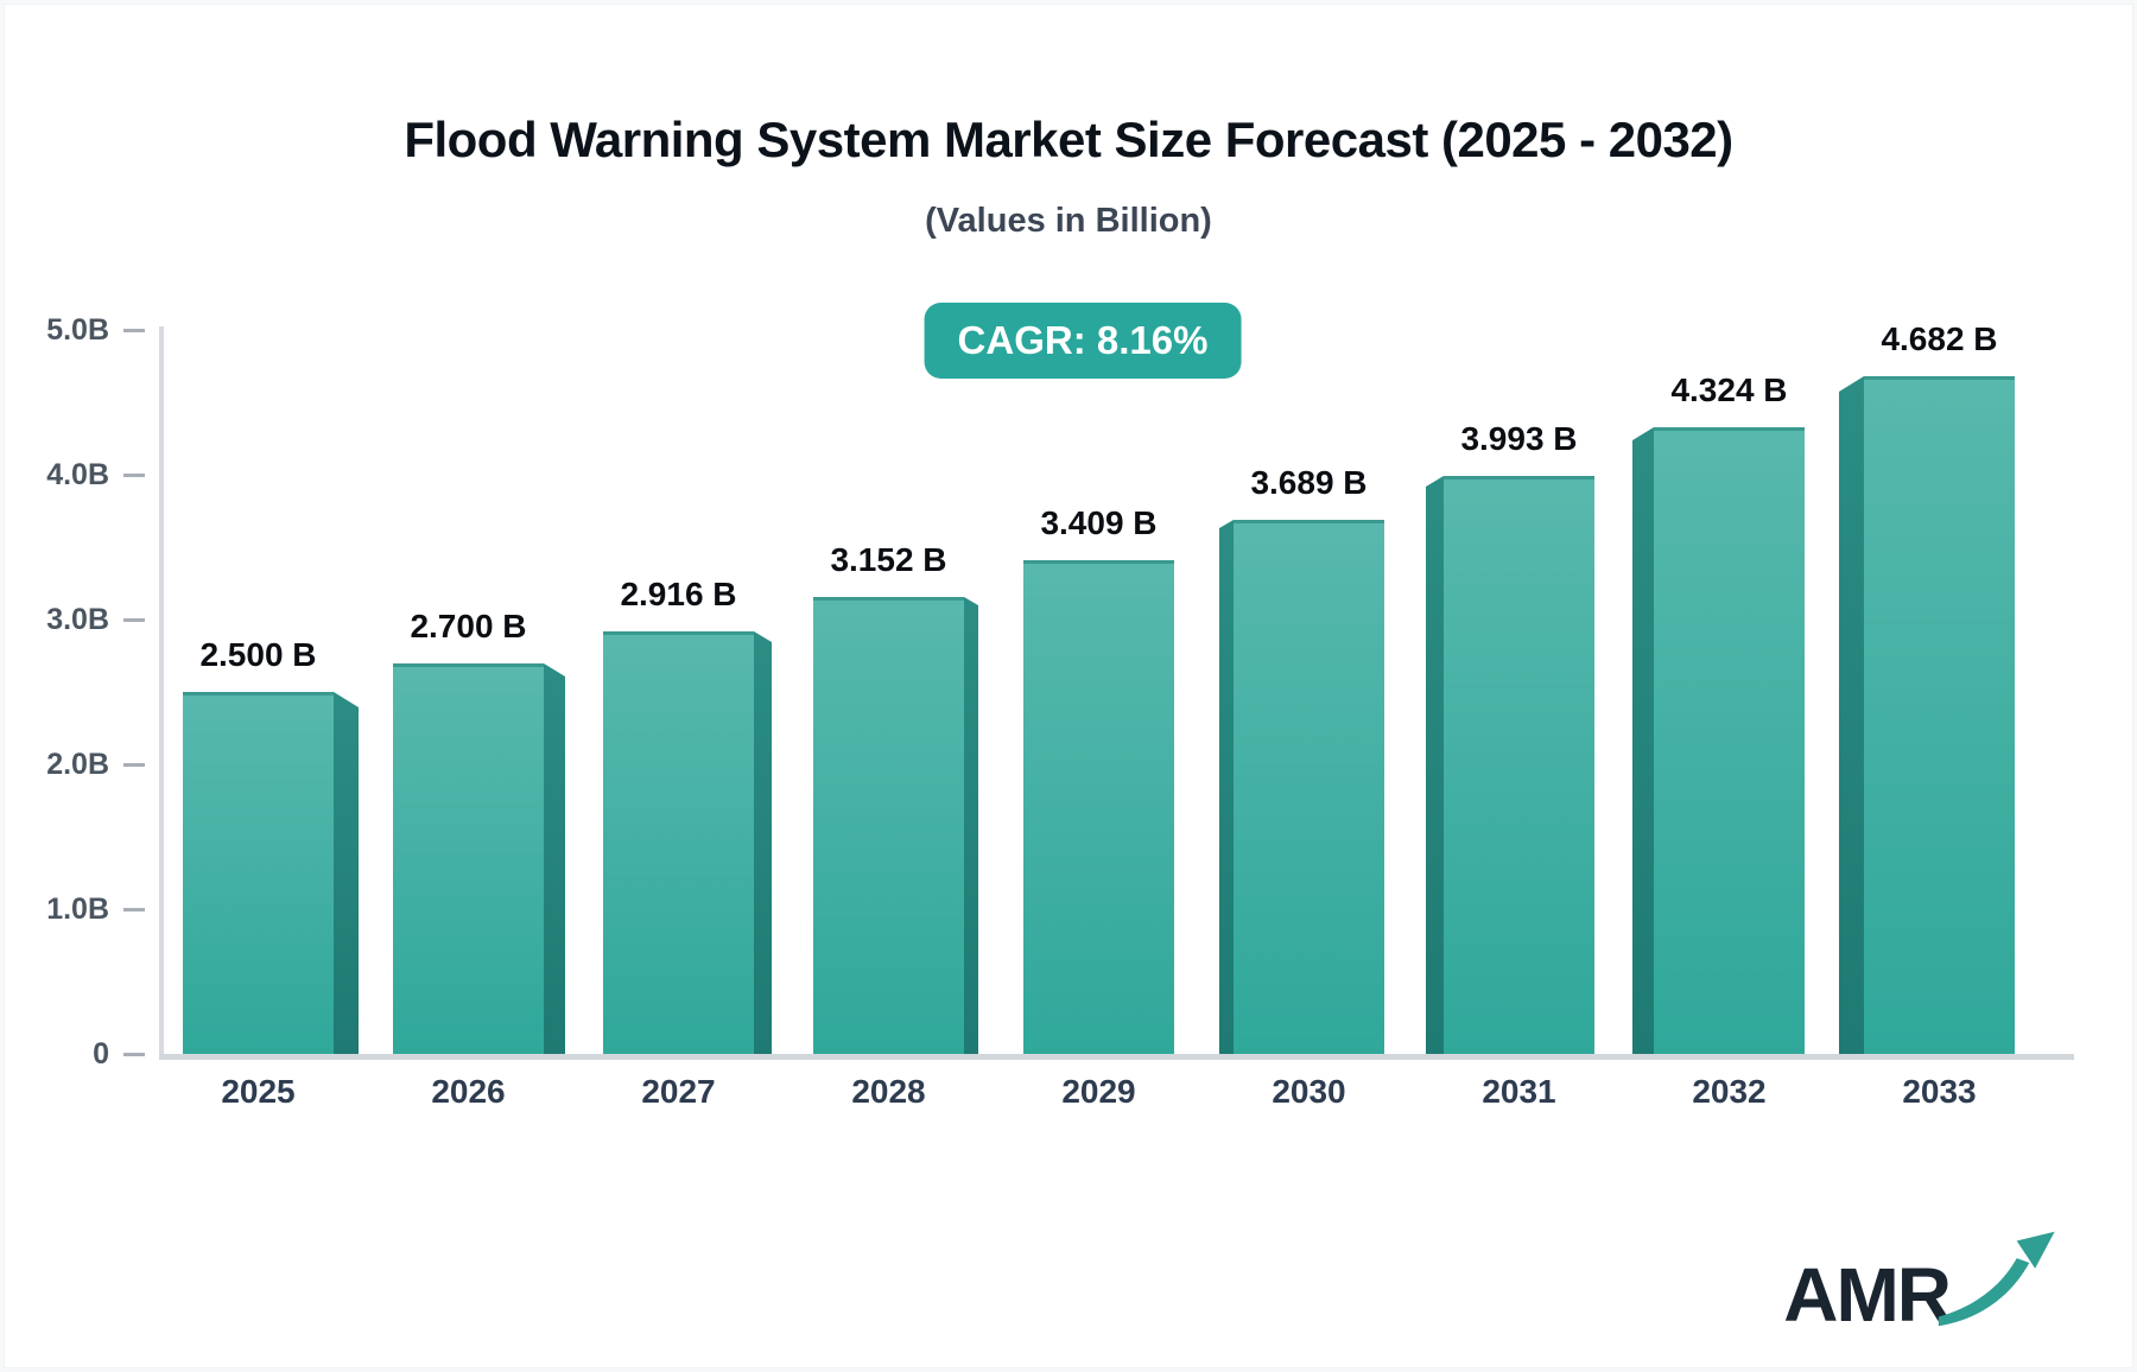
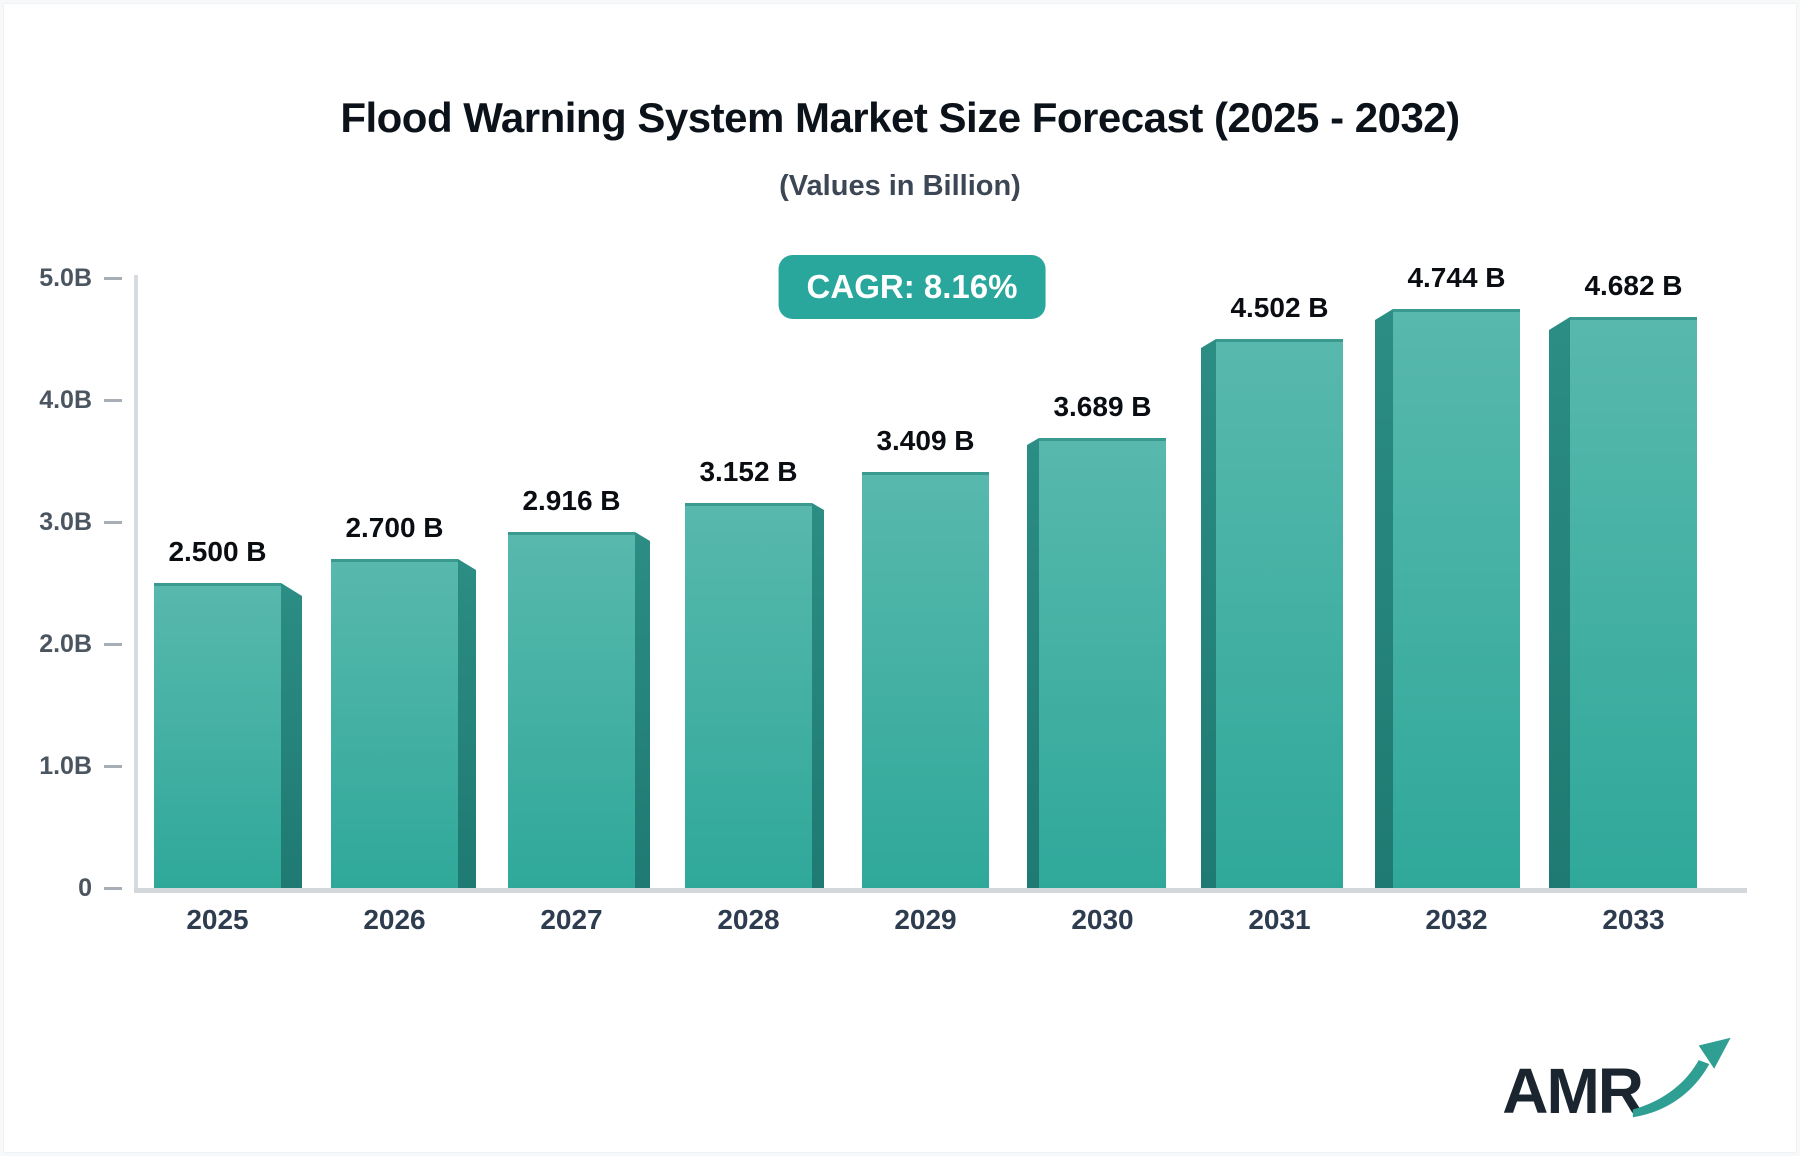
2031: 3.993 -> 4.502
2032: 4.324 -> 4.744
